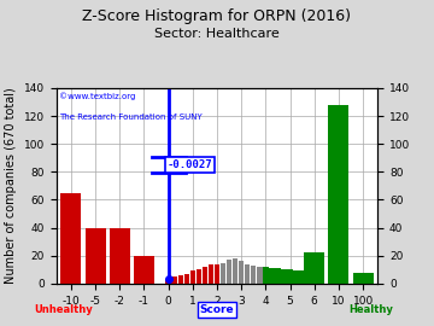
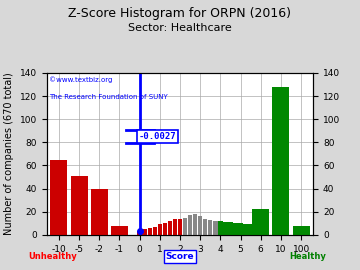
-5: 40 -> 51
-1: 20 -> 8
